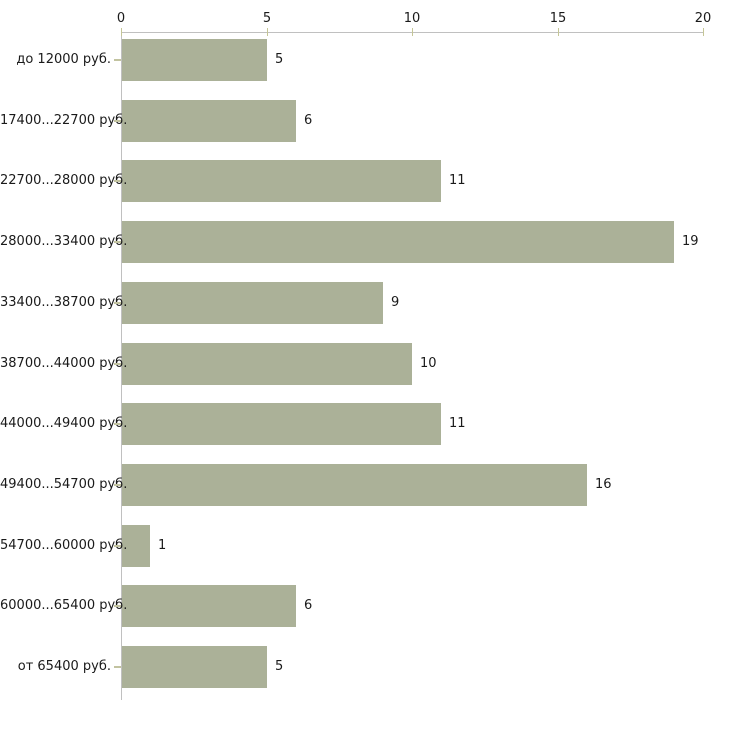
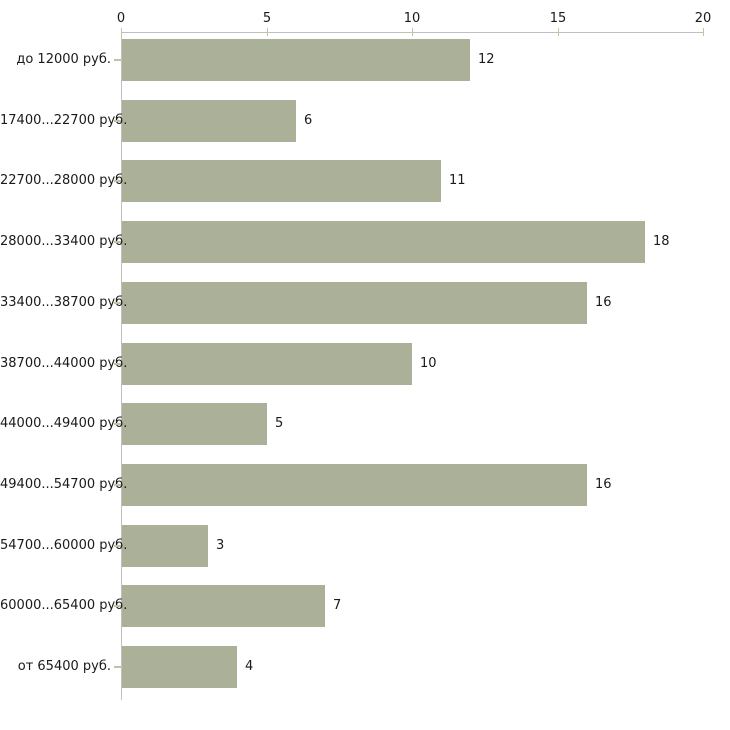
до 12000 руб.: 5 -> 12
28000...33400 руб.: 19 -> 18
33400...38700 руб.: 9 -> 16
44000...49400 руб.: 11 -> 5
54700...60000 руб.: 1 -> 3
60000...65400 руб.: 6 -> 7
от 65400 руб.: 5 -> 4
